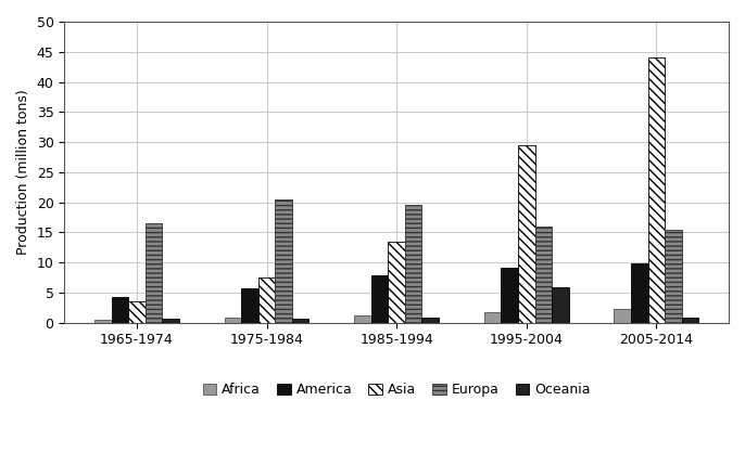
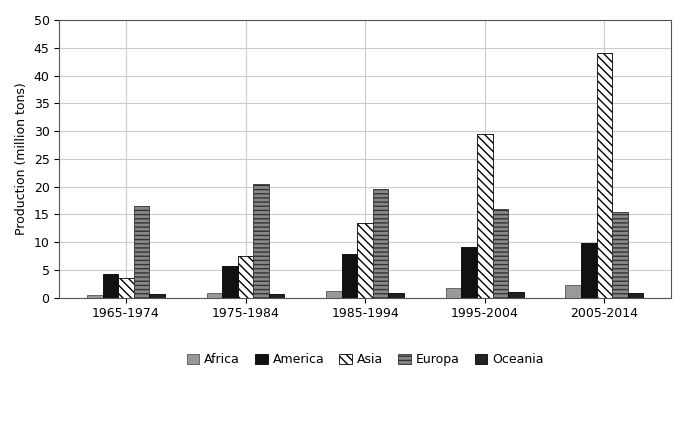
Oceania/1995-2004: 5.8 -> 1.0
